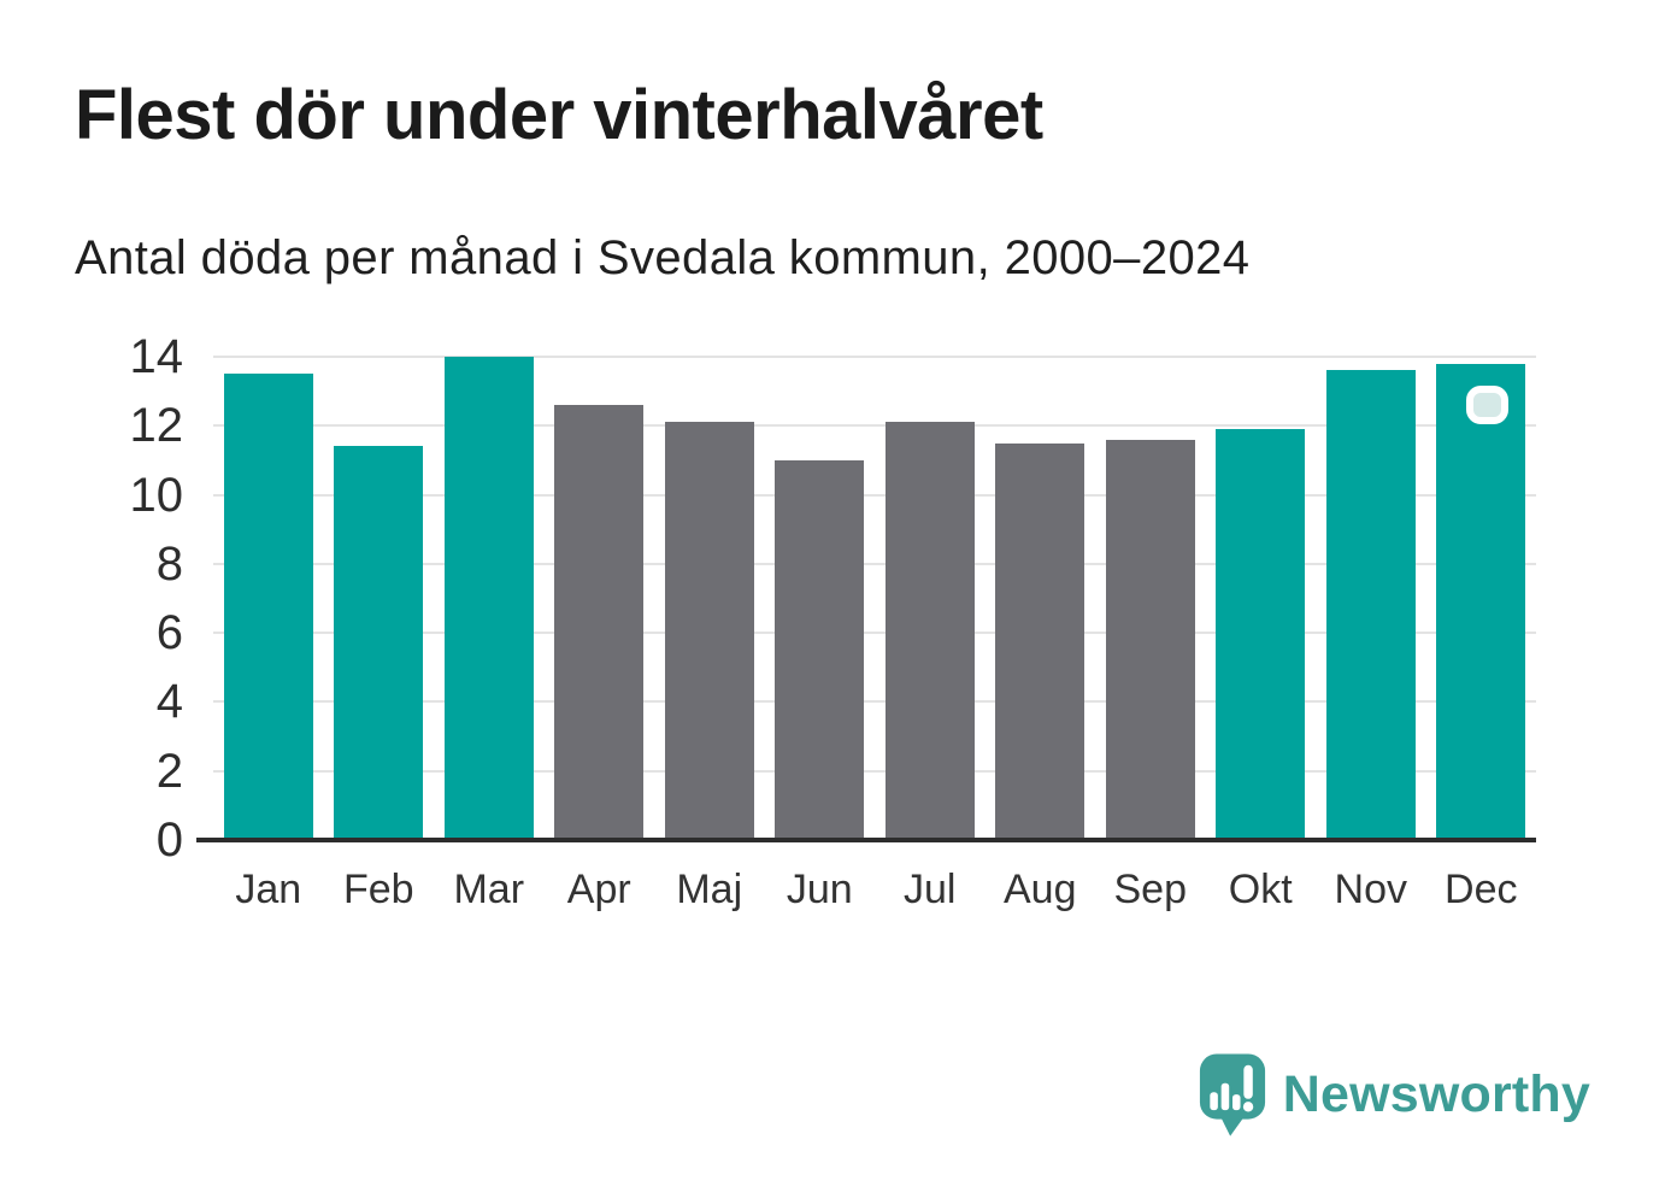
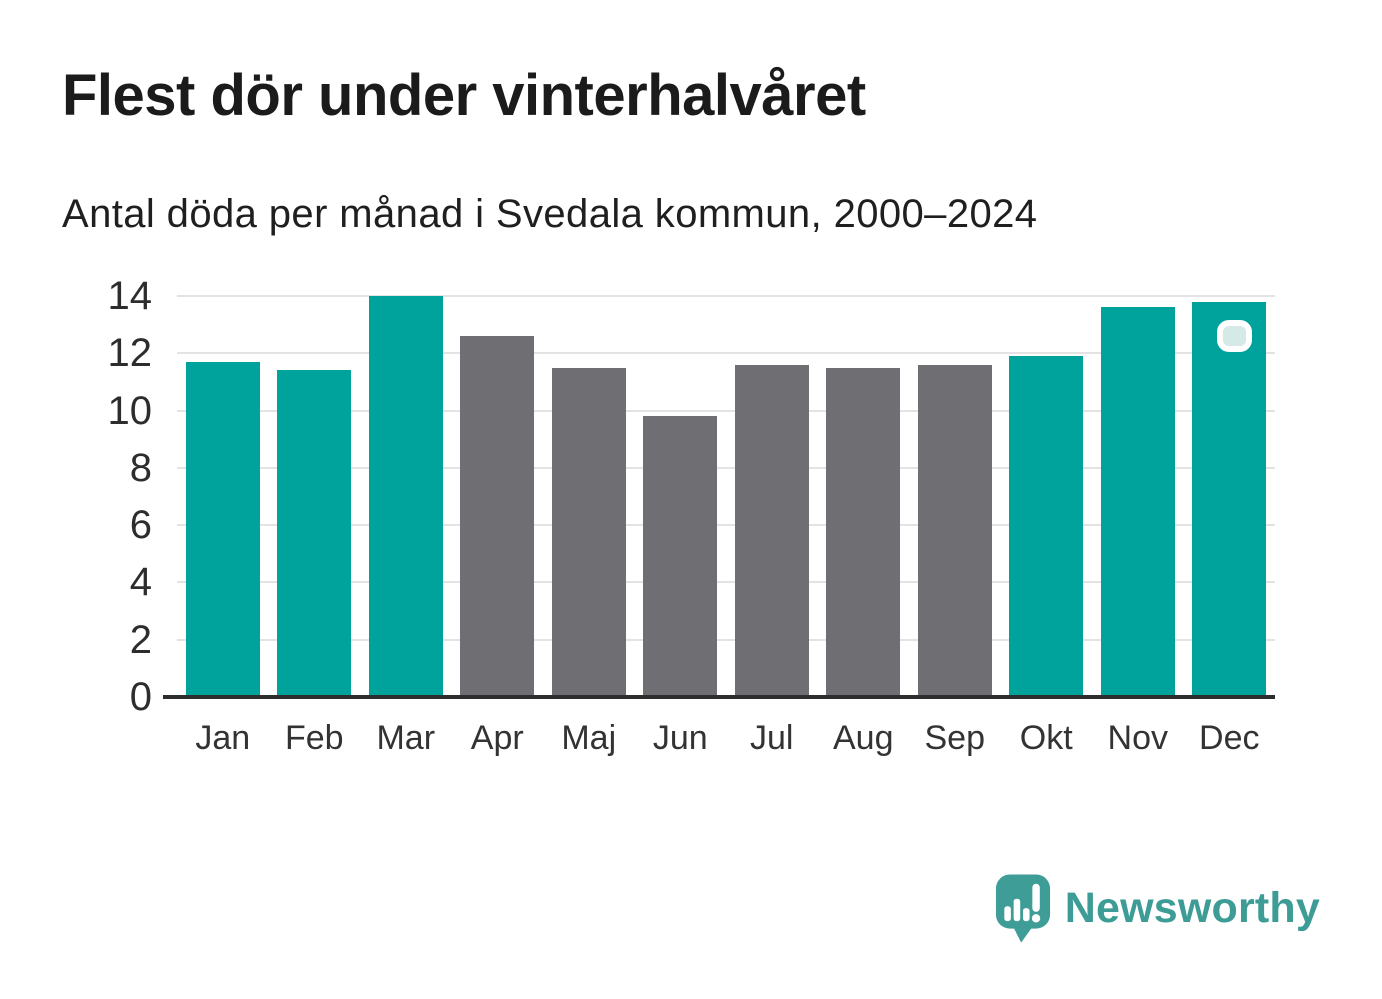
Jan: 13.5 -> 11.7
Maj: 12.1 -> 11.5
Jun: 11.0 -> 9.8
Jul: 12.1 -> 11.6
